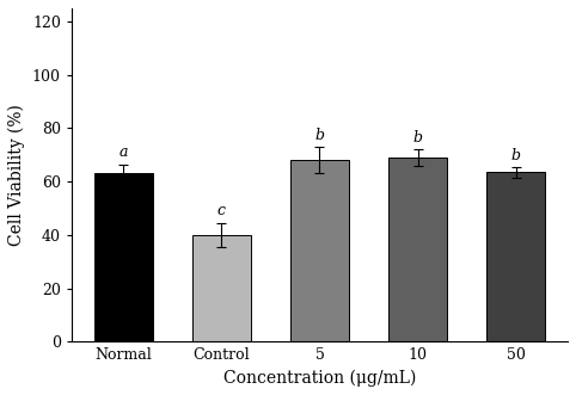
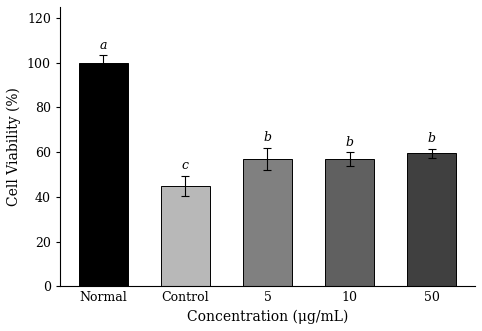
Normal: 63.0 -> 100.0
Control: 40.0 -> 45.0
5: 68.0 -> 57.0
10: 69.0 -> 57.0
50: 63.5 -> 59.5
